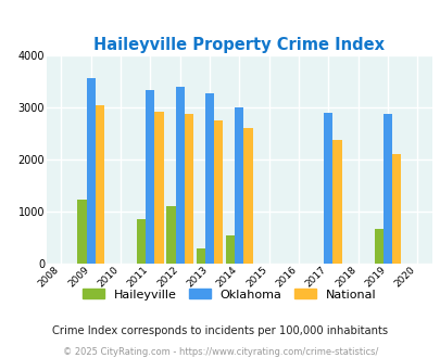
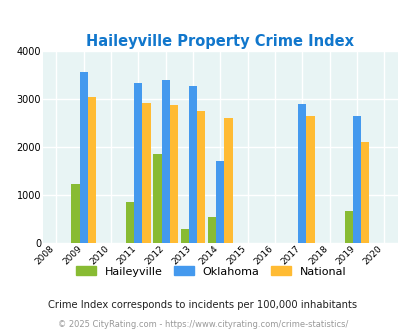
Haileyville/2012: 1100 -> 1850
Oklahoma/2014: 3000 -> 1700
National/2017: 2380 -> 2650
Oklahoma/2019: 2870 -> 2650
